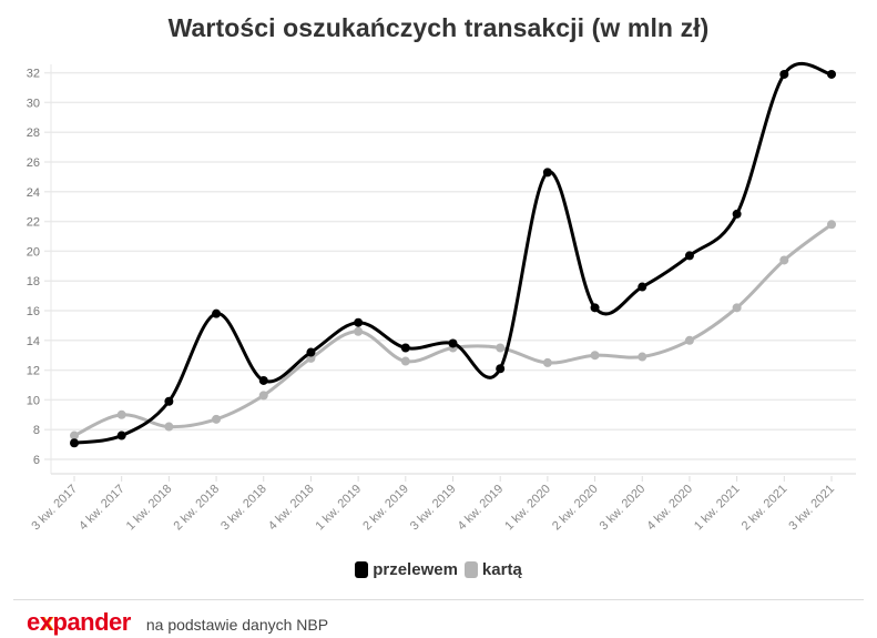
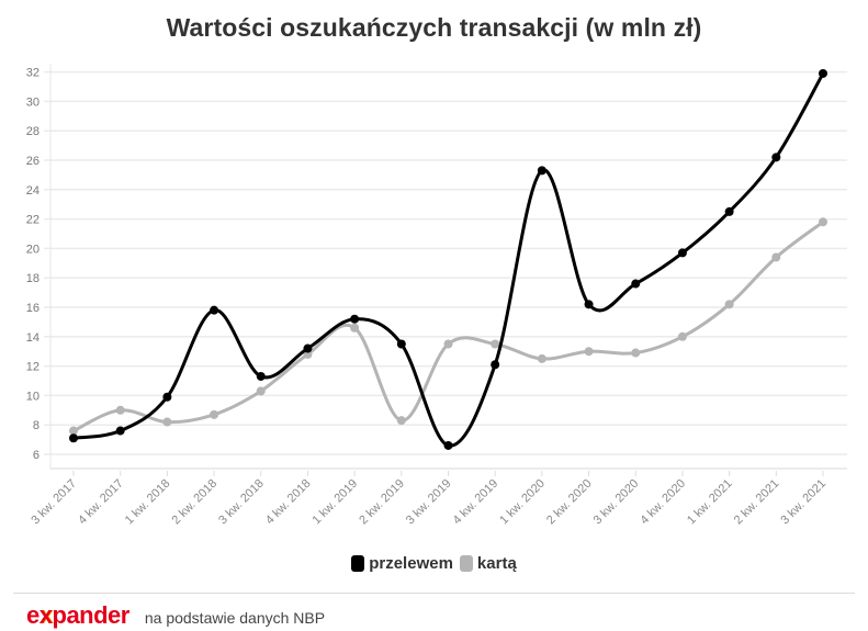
kartą/2 kw. 2019: 12.6 -> 8.3
przelewem/3 kw. 2019: 13.8 -> 6.6
przelewem/2 kw. 2021: 31.9 -> 26.2
